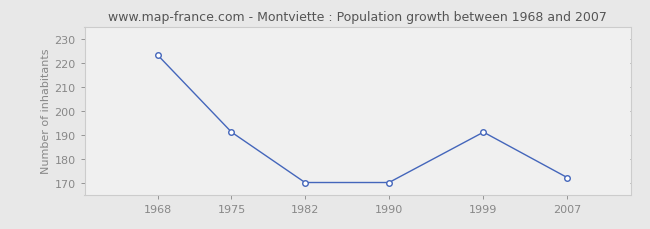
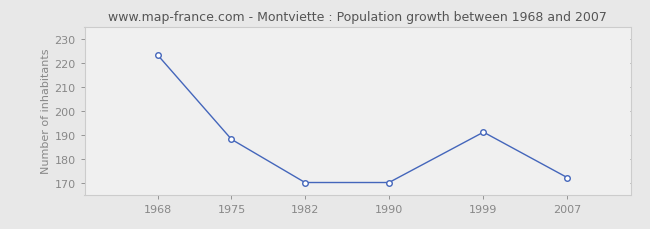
1975: 191 -> 188
